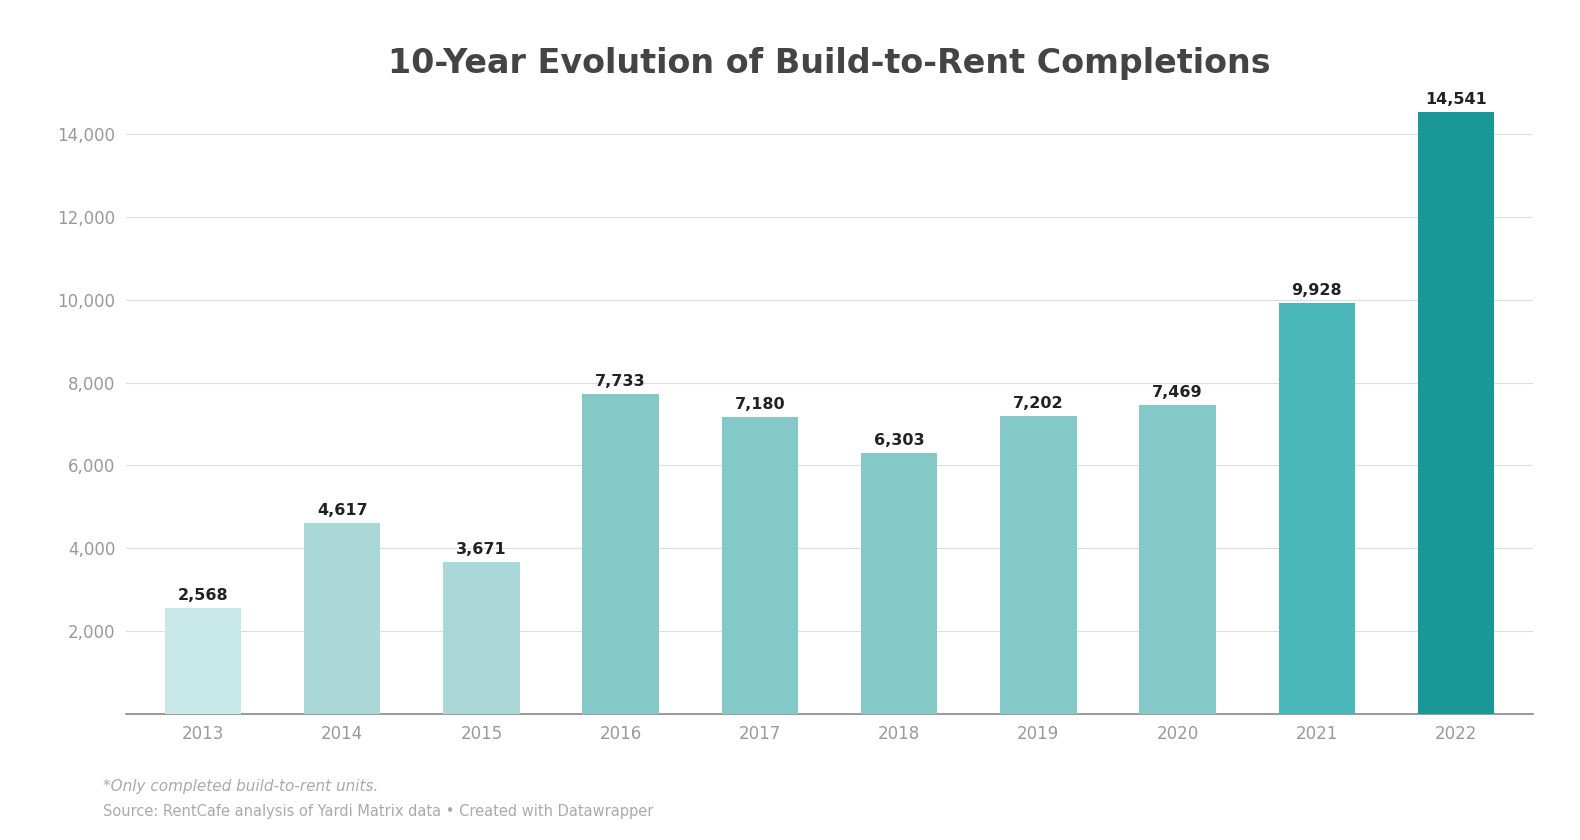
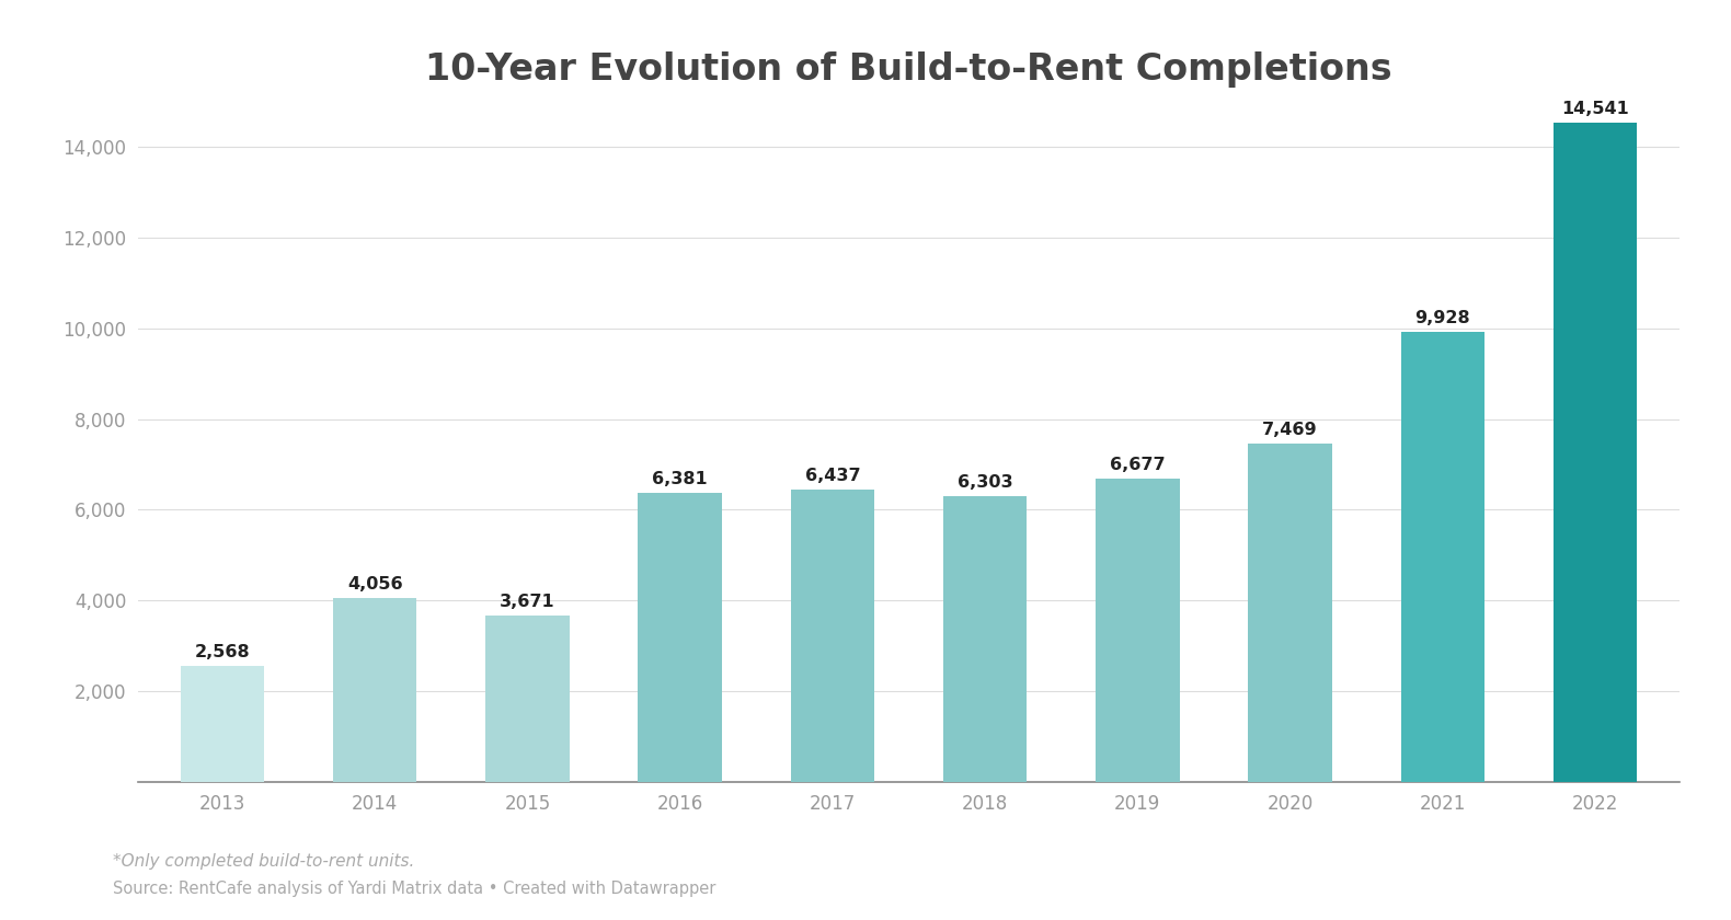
2014: 4,617 -> 4,056
2016: 7,733 -> 6,381
2017: 7,180 -> 6,437
2019: 7,202 -> 6,677
